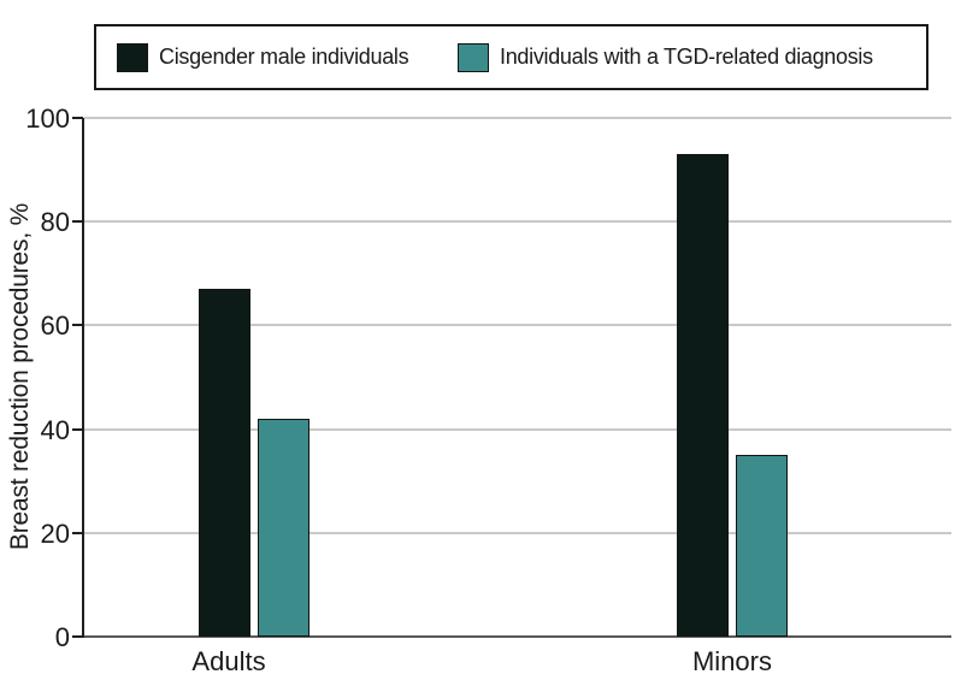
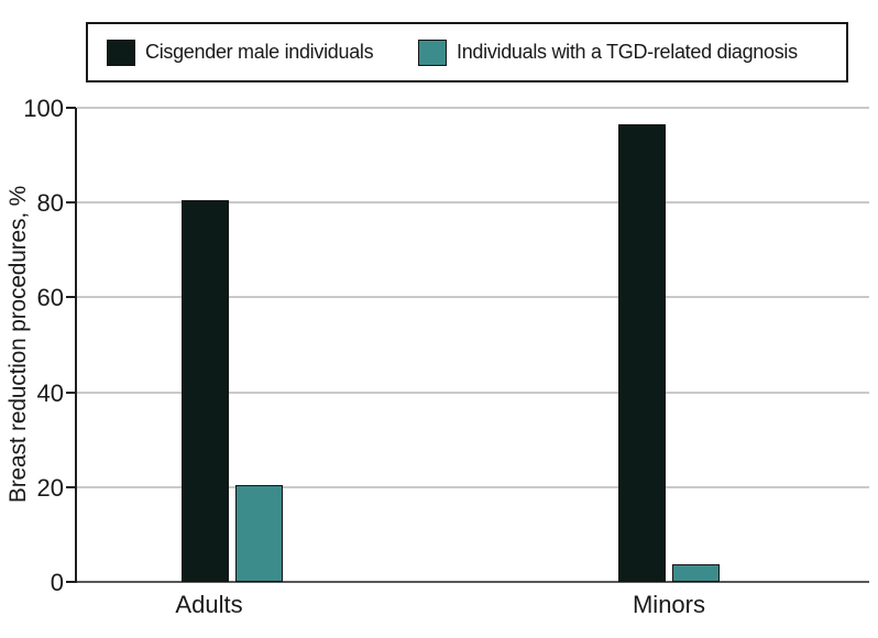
Cisgender male individuals/Adults: 67 -> 80
Individuals with a TGD-related diagnosis/Adults: 42 -> 20
Cisgender male individuals/Minors: 93 -> 96
Individuals with a TGD-related diagnosis/Minors: 35 -> 4
